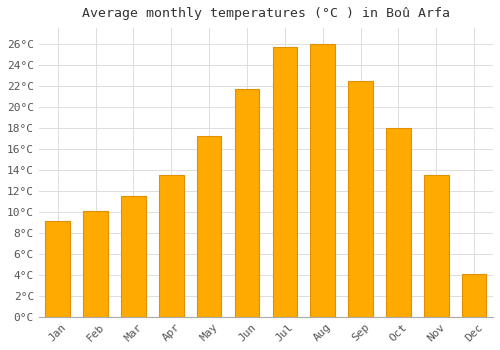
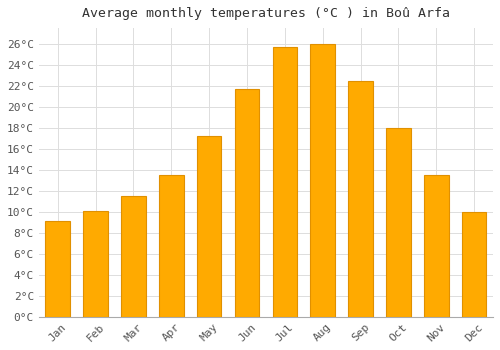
Dec: 4.1°C -> 10.0°C
